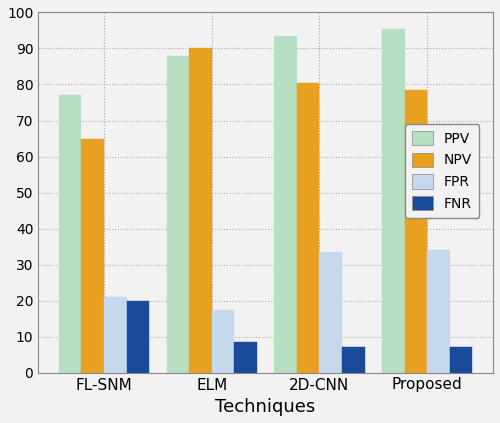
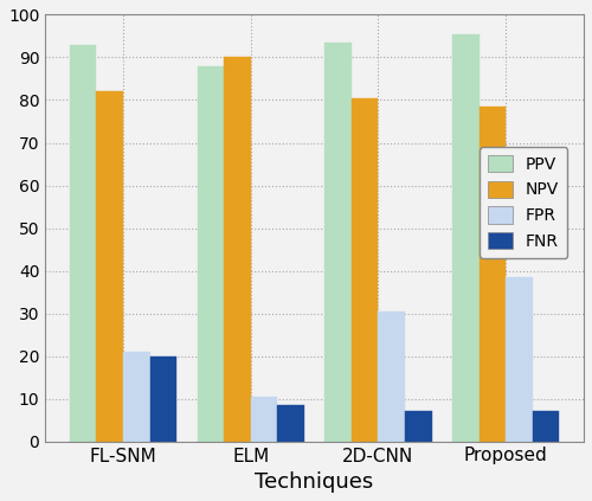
PPV/FL-SNM: 77.0 -> 93.0
NPV/FL-SNM: 65.0 -> 82.0
FPR/ELM: 17.5 -> 10.5
FPR/2D-CNN: 33.5 -> 30.5
FPR/Proposed: 34.0 -> 38.5
